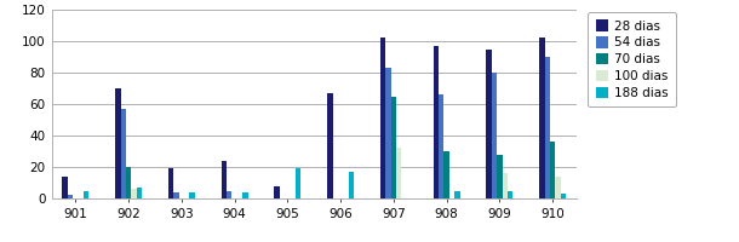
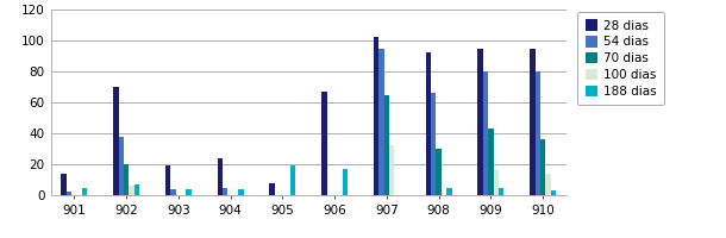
54 dias/902: 57 -> 38
54 dias/907: 83 -> 95
28 dias/908: 97 -> 92
70 dias/909: 28 -> 43
28 dias/910: 102 -> 95
54 dias/910: 90 -> 80
